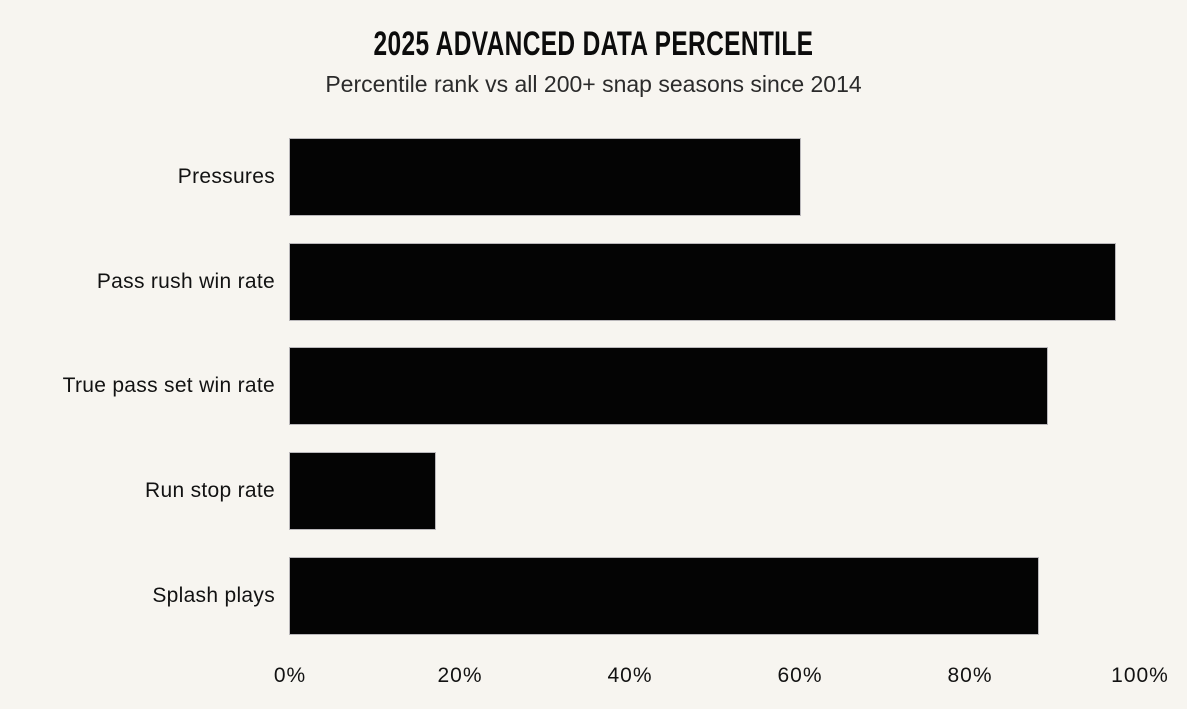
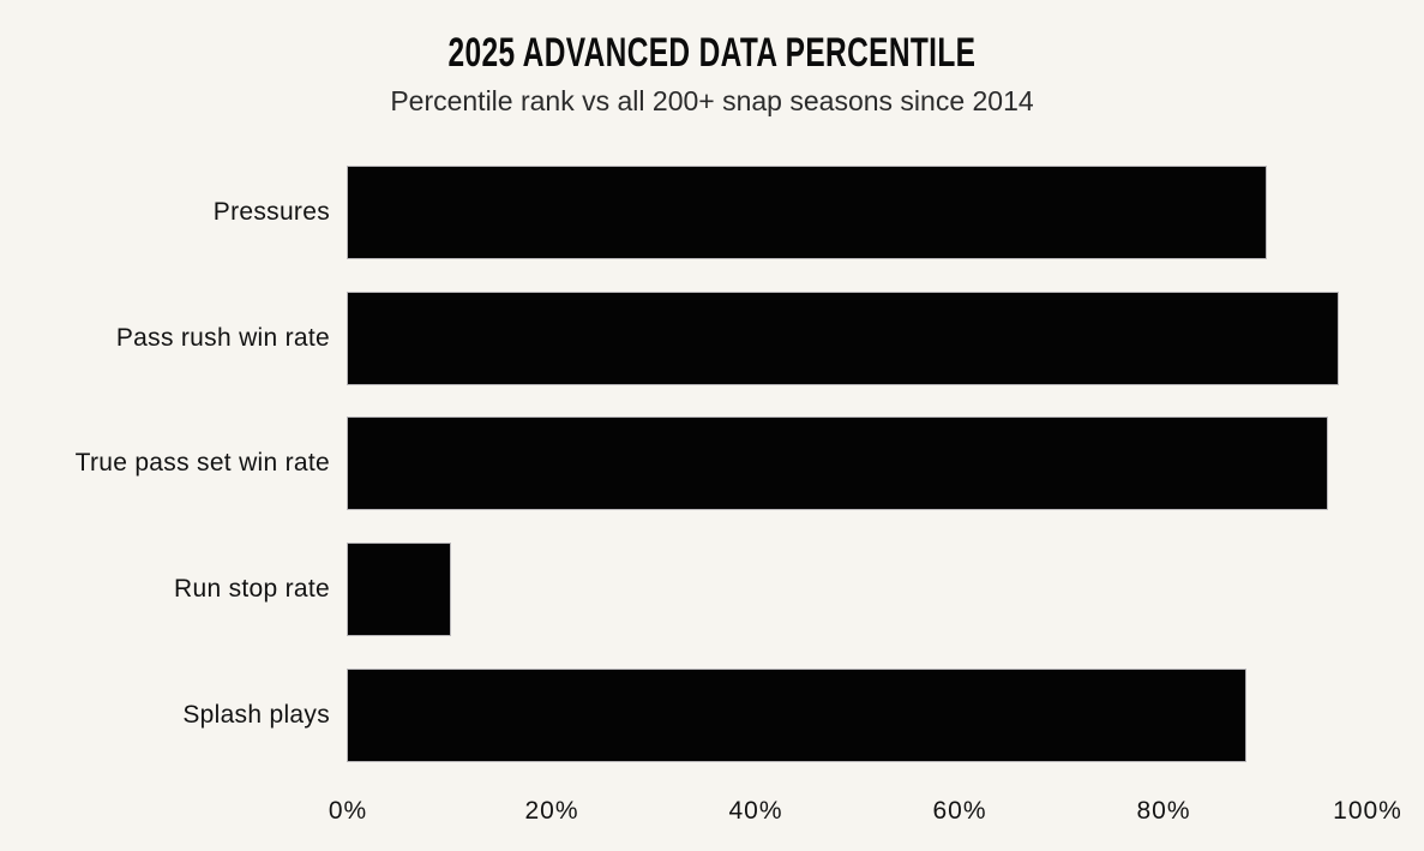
Pressures: 60% -> 90%
True pass set win rate: 89% -> 96%
Run stop rate: 17% -> 10%
